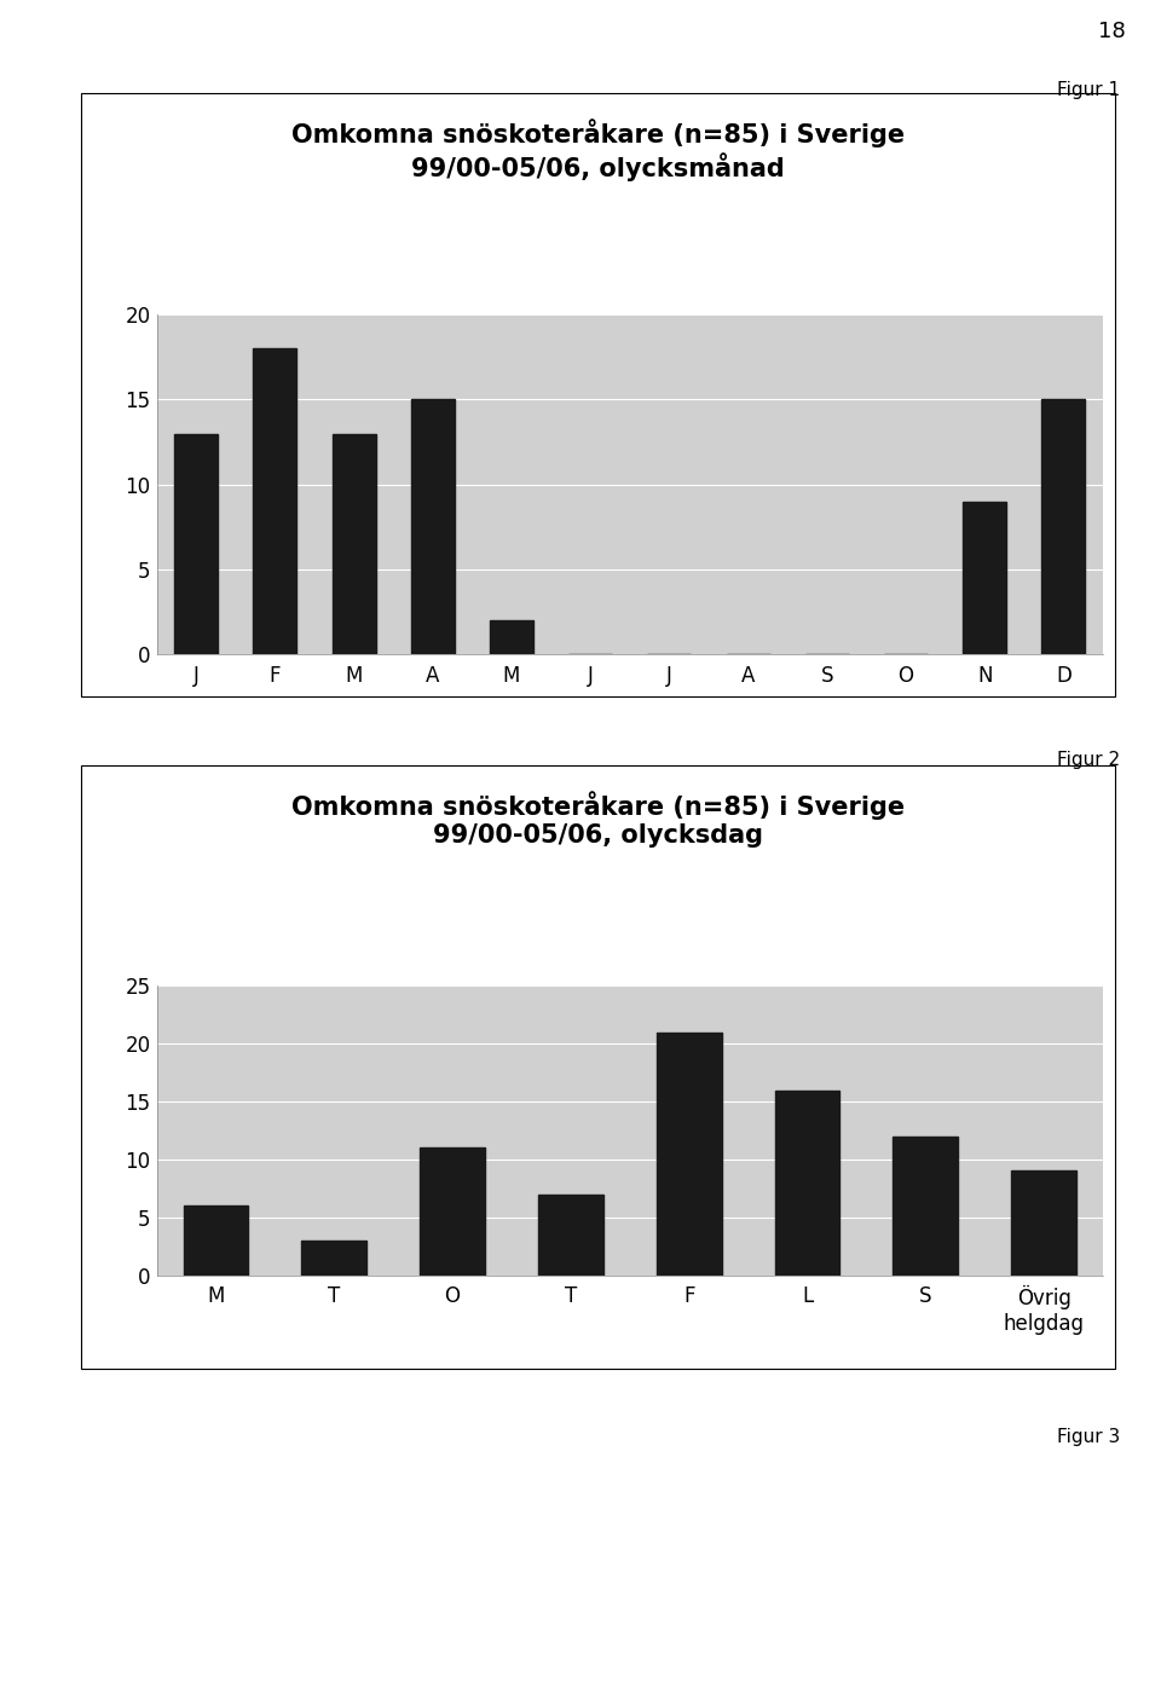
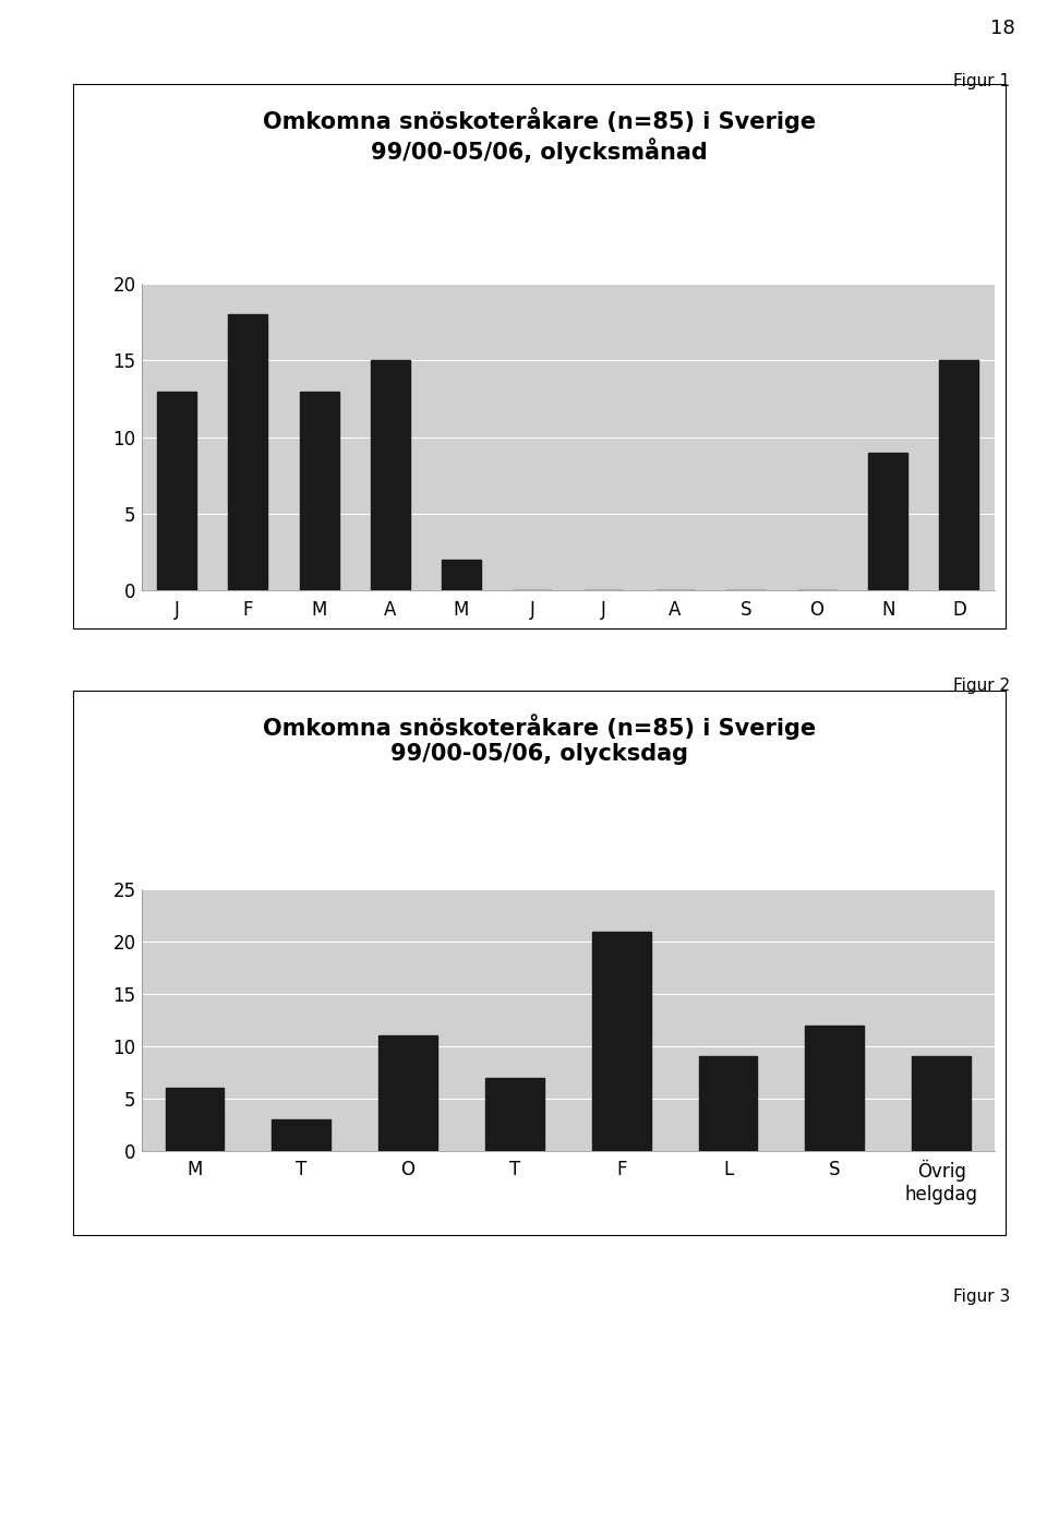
L: 16 -> 9
